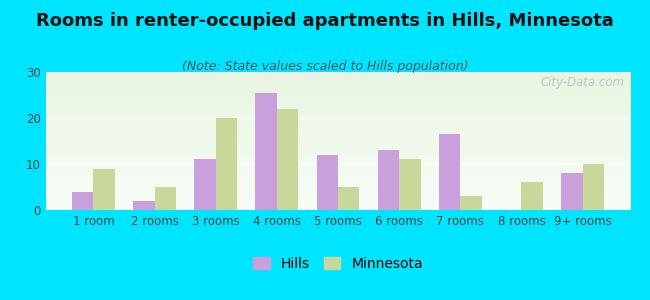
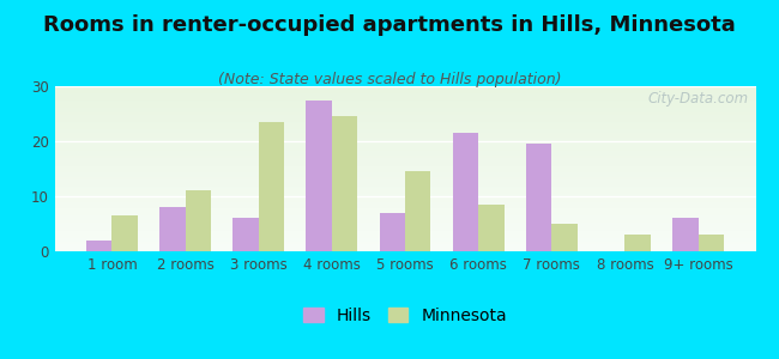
Hills/1 room: 4.0 -> 2.0
Minnesota/1 room: 9.0 -> 6.5
Hills/2 rooms: 2.0 -> 8.0
Minnesota/2 rooms: 5.0 -> 11.0
Hills/3 rooms: 11.0 -> 6.0
Minnesota/3 rooms: 20.0 -> 23.5
Hills/4 rooms: 25.5 -> 27.5
Minnesota/4 rooms: 22.0 -> 24.5
Hills/5 rooms: 12.0 -> 7.0
Minnesota/5 rooms: 5.0 -> 14.5
Hills/6 rooms: 13.0 -> 21.5
Minnesota/6 rooms: 11.0 -> 8.5
Hills/7 rooms: 16.5 -> 19.5
Minnesota/7 rooms: 3.0 -> 5.0
Minnesota/8 rooms: 6.0 -> 3.0
Hills/9+ rooms: 8.0 -> 6.0
Minnesota/9+ rooms: 10.0 -> 3.0
